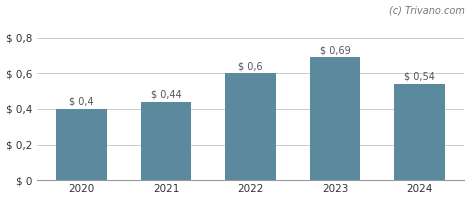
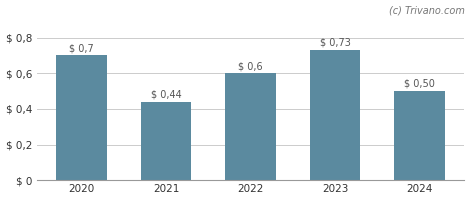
2020: 0,4 -> 0,7
2023: 0,69 -> 0,73
2024: 0,54 -> 0,50
